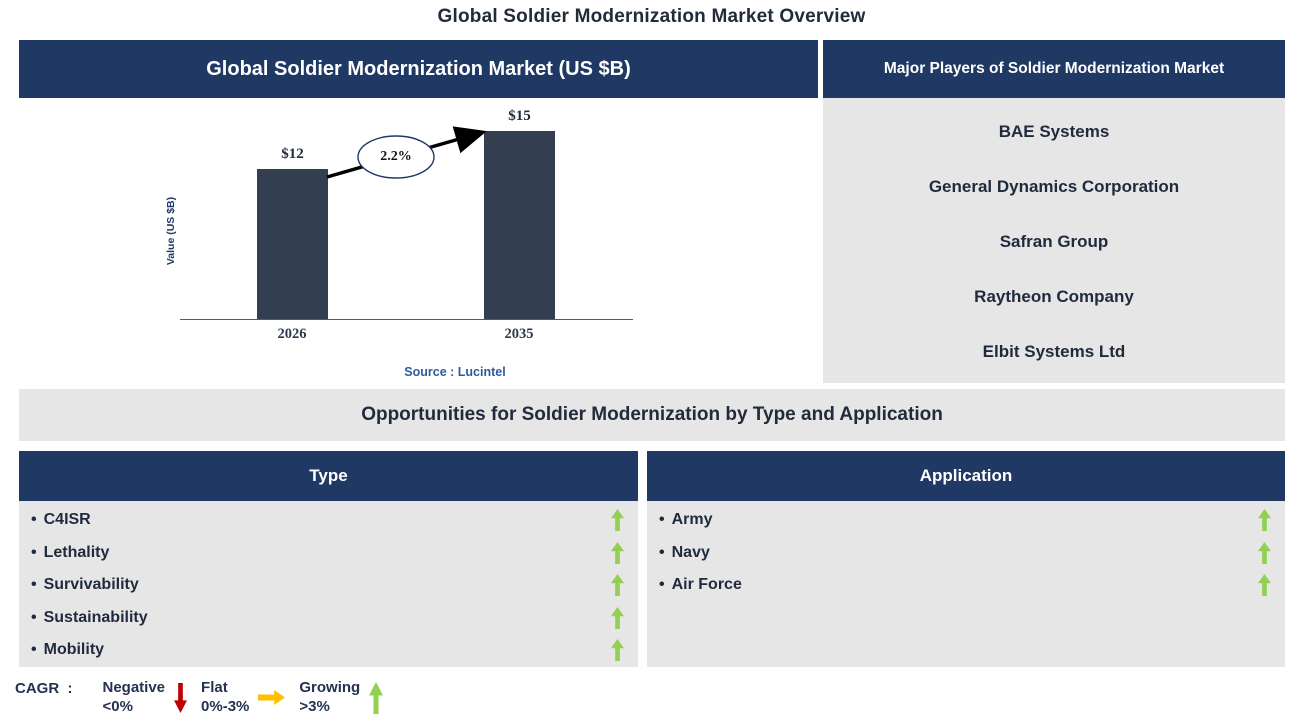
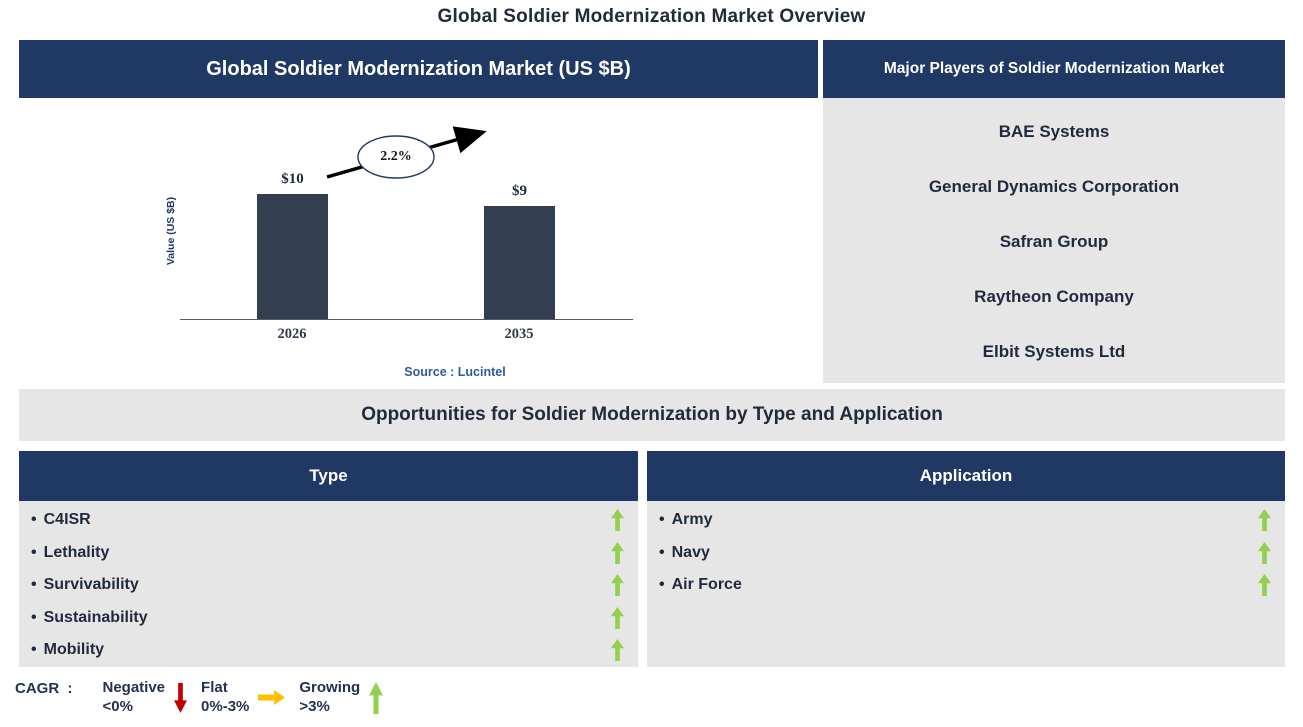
2026: $12 -> $10
2035: $15 -> $9
